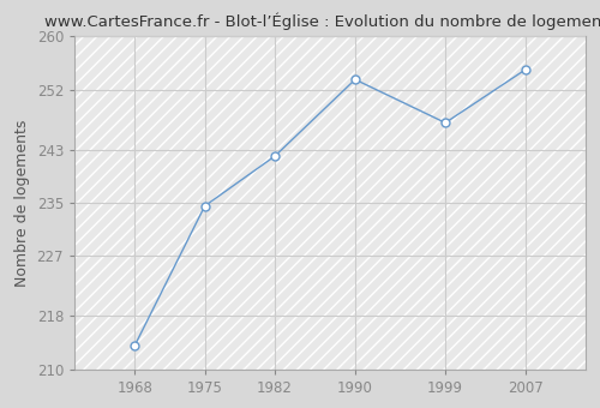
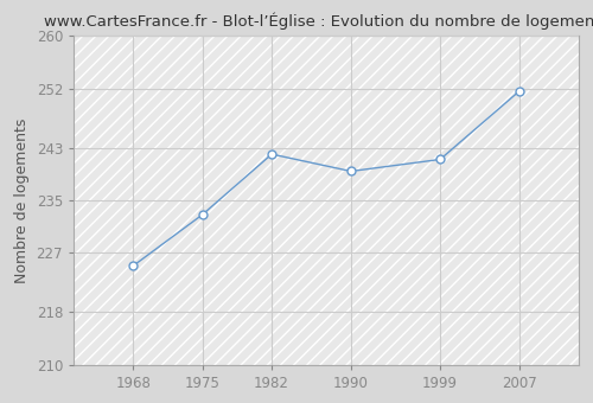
1968: 213.5 -> 225.0
1975: 234.5 -> 232.8
1990: 253.5 -> 239.4
1999: 247.0 -> 241.2
2007: 255.0 -> 251.6
